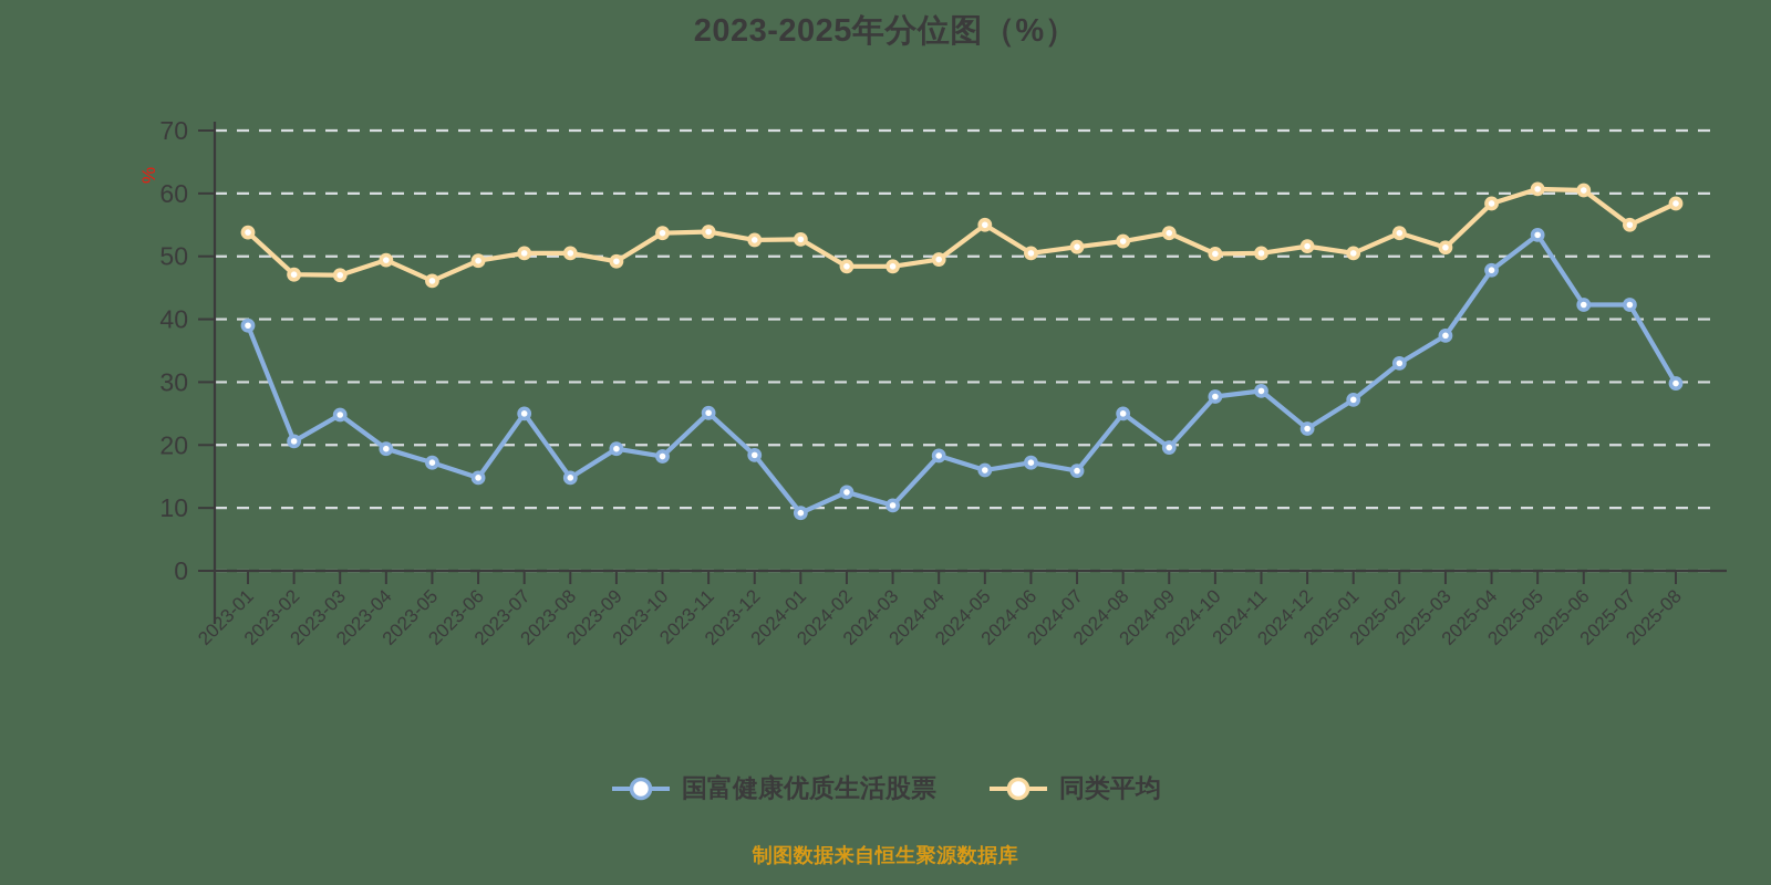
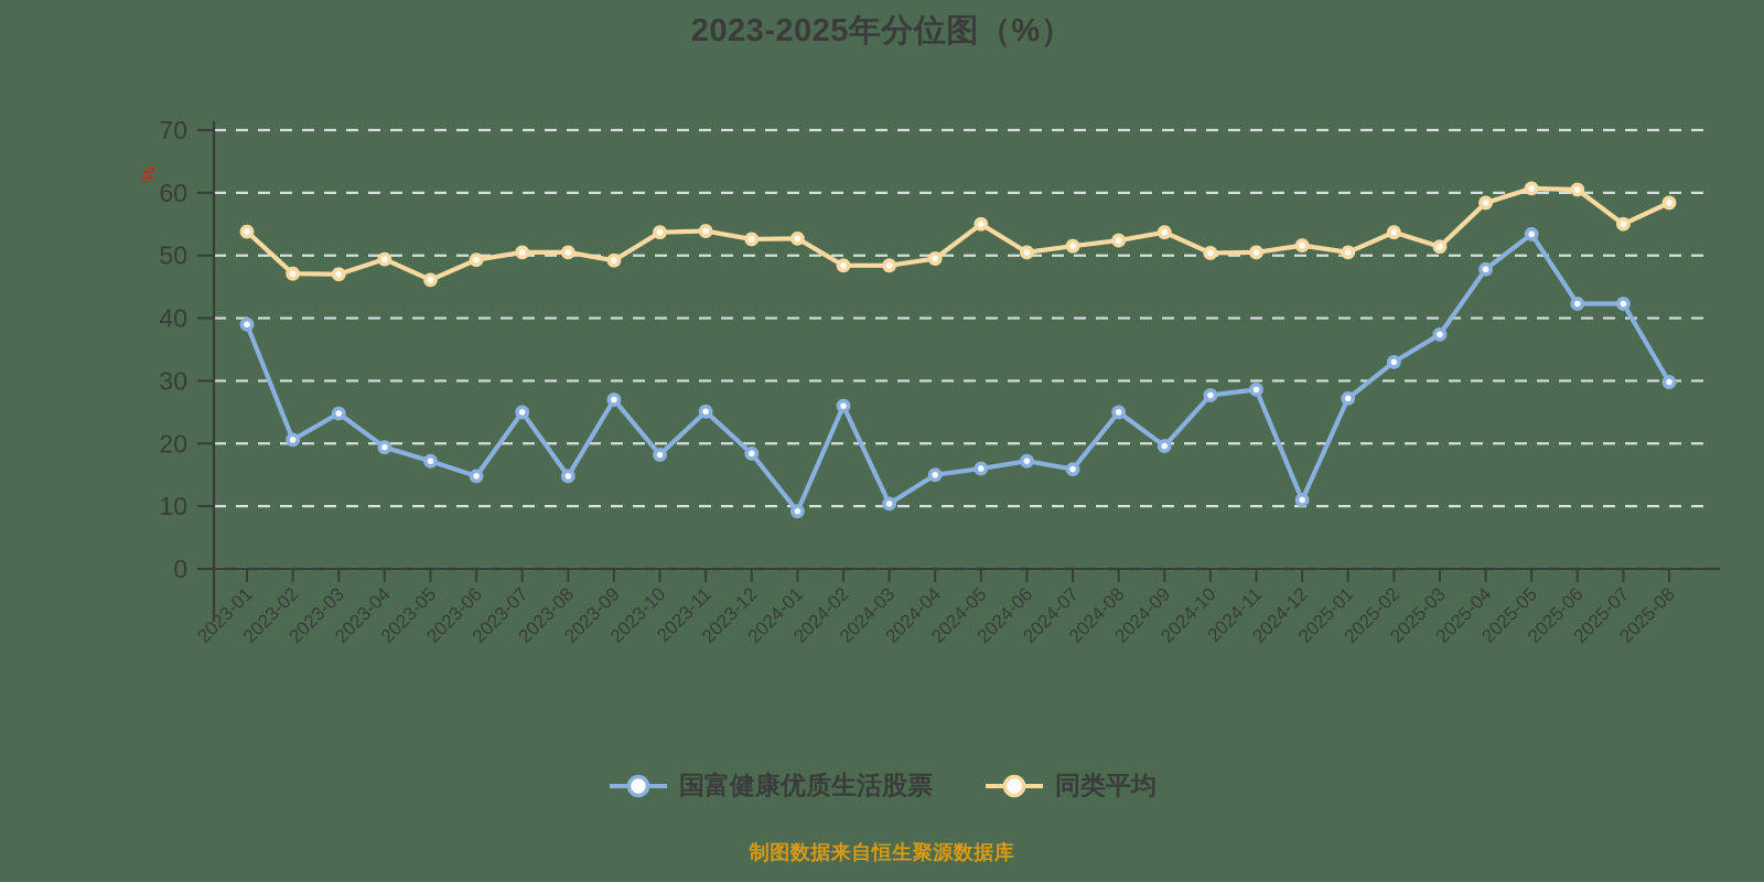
国富健康优质生活股票/2023-09: 19 -> 27
国富健康优质生活股票/2024-02: 12 -> 26
国富健康优质生活股票/2024-04: 18 -> 15
国富健康优质生活股票/2024-12: 23 -> 11
